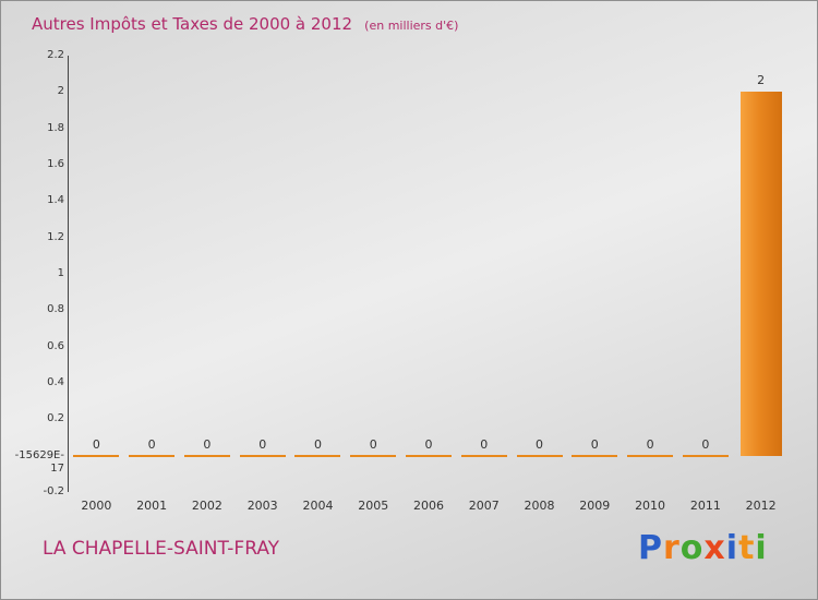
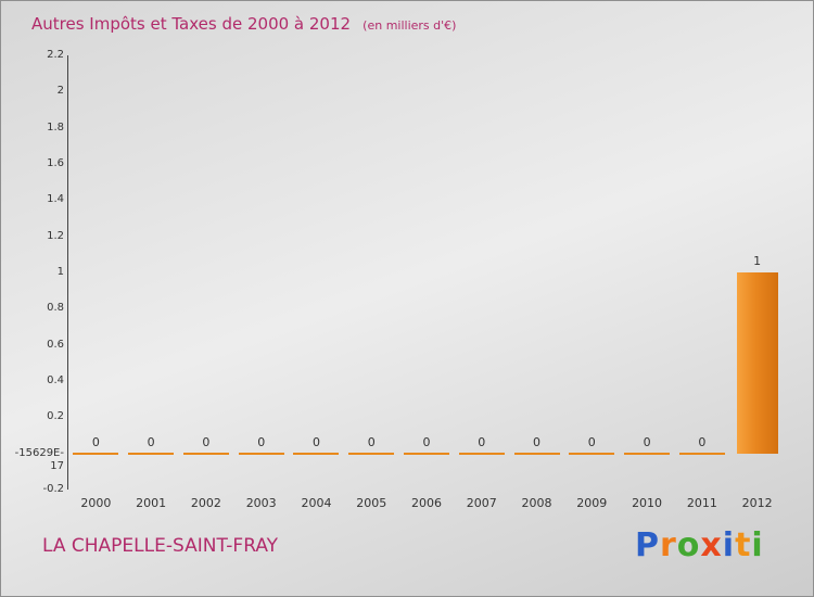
2012: 2 -> 1
